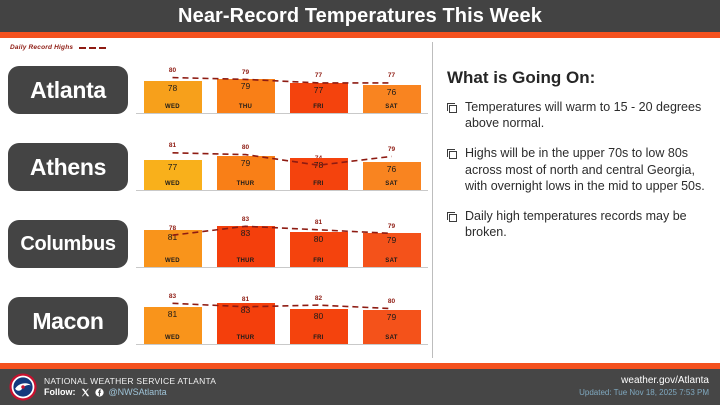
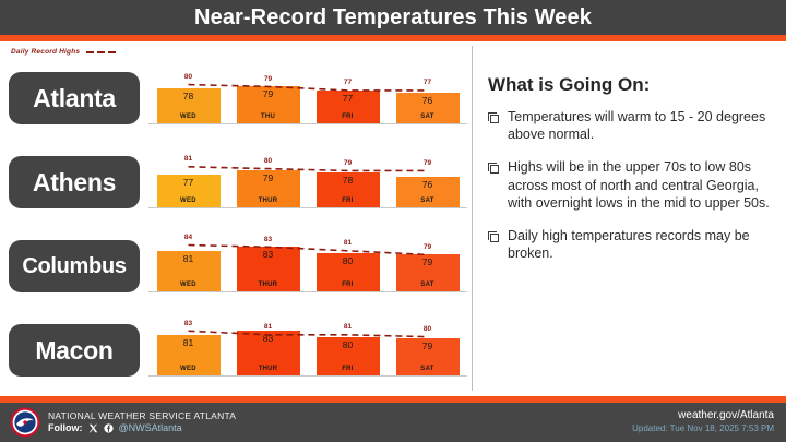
Athens/Daily Record Highs/FRI: 74 -> 79
Columbus/Daily Record Highs/WED: 78 -> 84
Macon/Daily Record Highs/FRI: 82 -> 81
